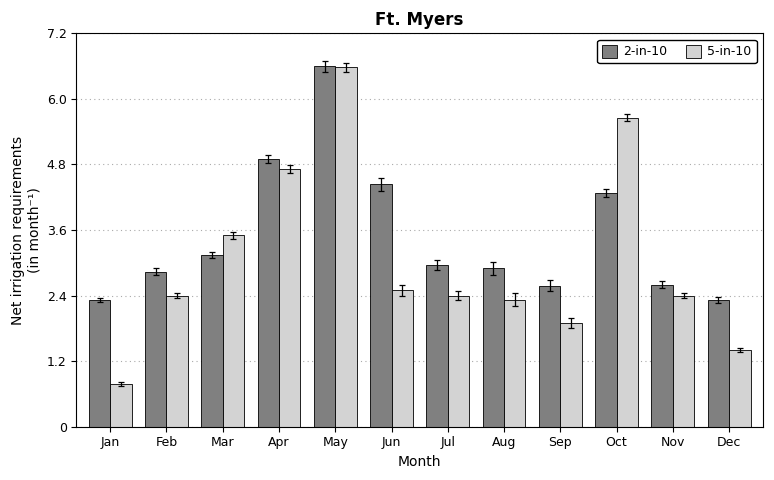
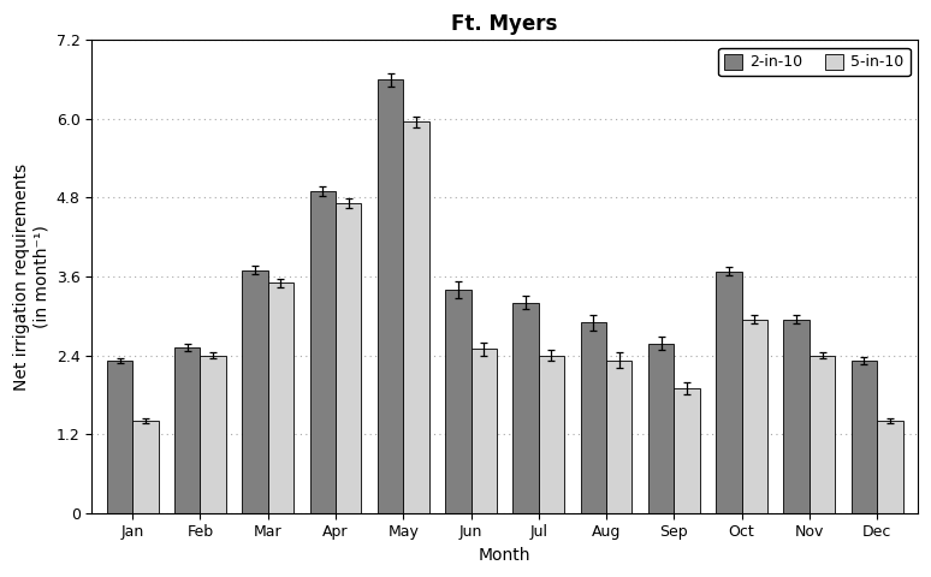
5-in-10/Jan: 0.78 -> 1.40
2-in-10/Feb: 2.84 -> 2.52
2-in-10/Mar: 3.14 -> 3.70
5-in-10/May: 6.58 -> 5.96
2-in-10/Jun: 4.44 -> 3.40
2-in-10/Jul: 2.96 -> 3.20
2-in-10/Oct: 4.28 -> 3.68
5-in-10/Oct: 5.66 -> 2.95
2-in-10/Nov: 2.60 -> 2.95
